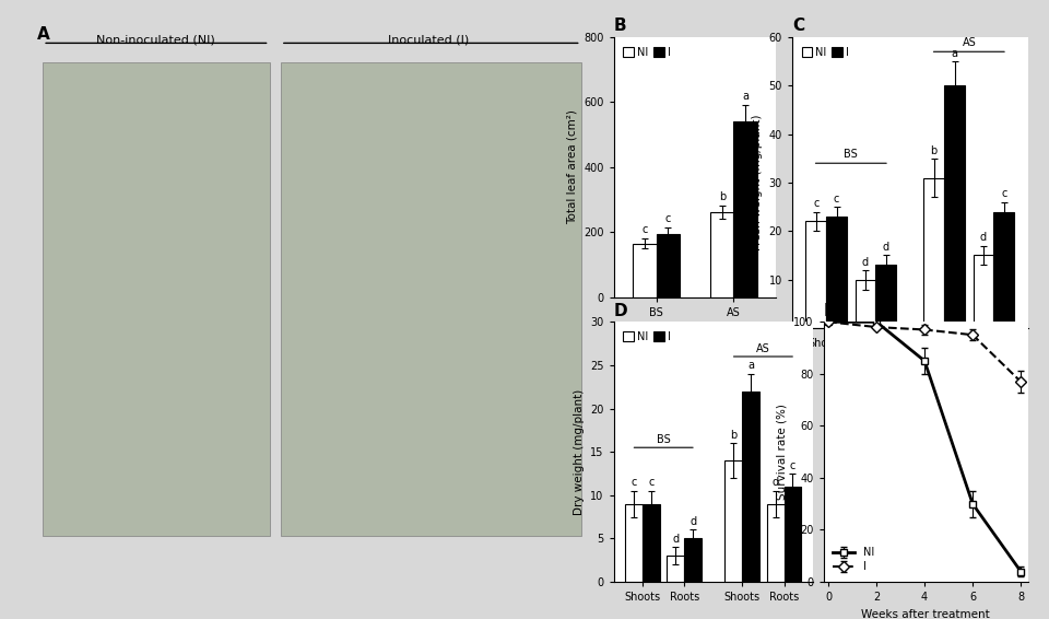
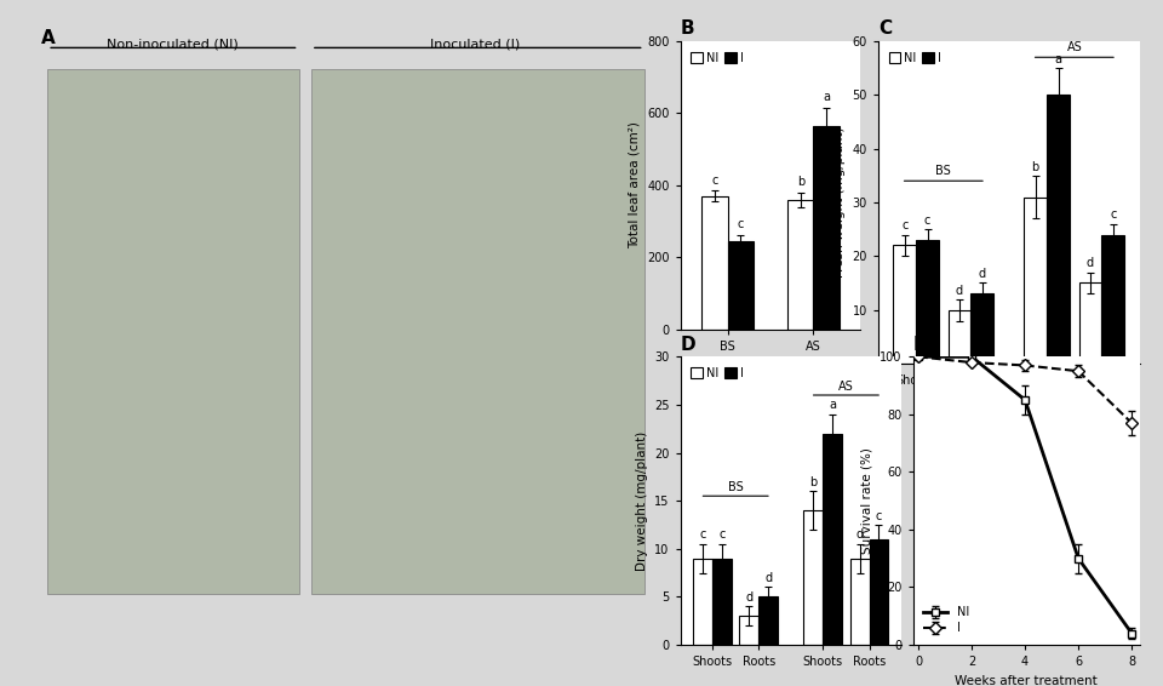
B/NI/BS: 165 -> 370
B/I/BS: 195 -> 245
B/NI/AS: 260 -> 360
B/I/AS: 540 -> 565
